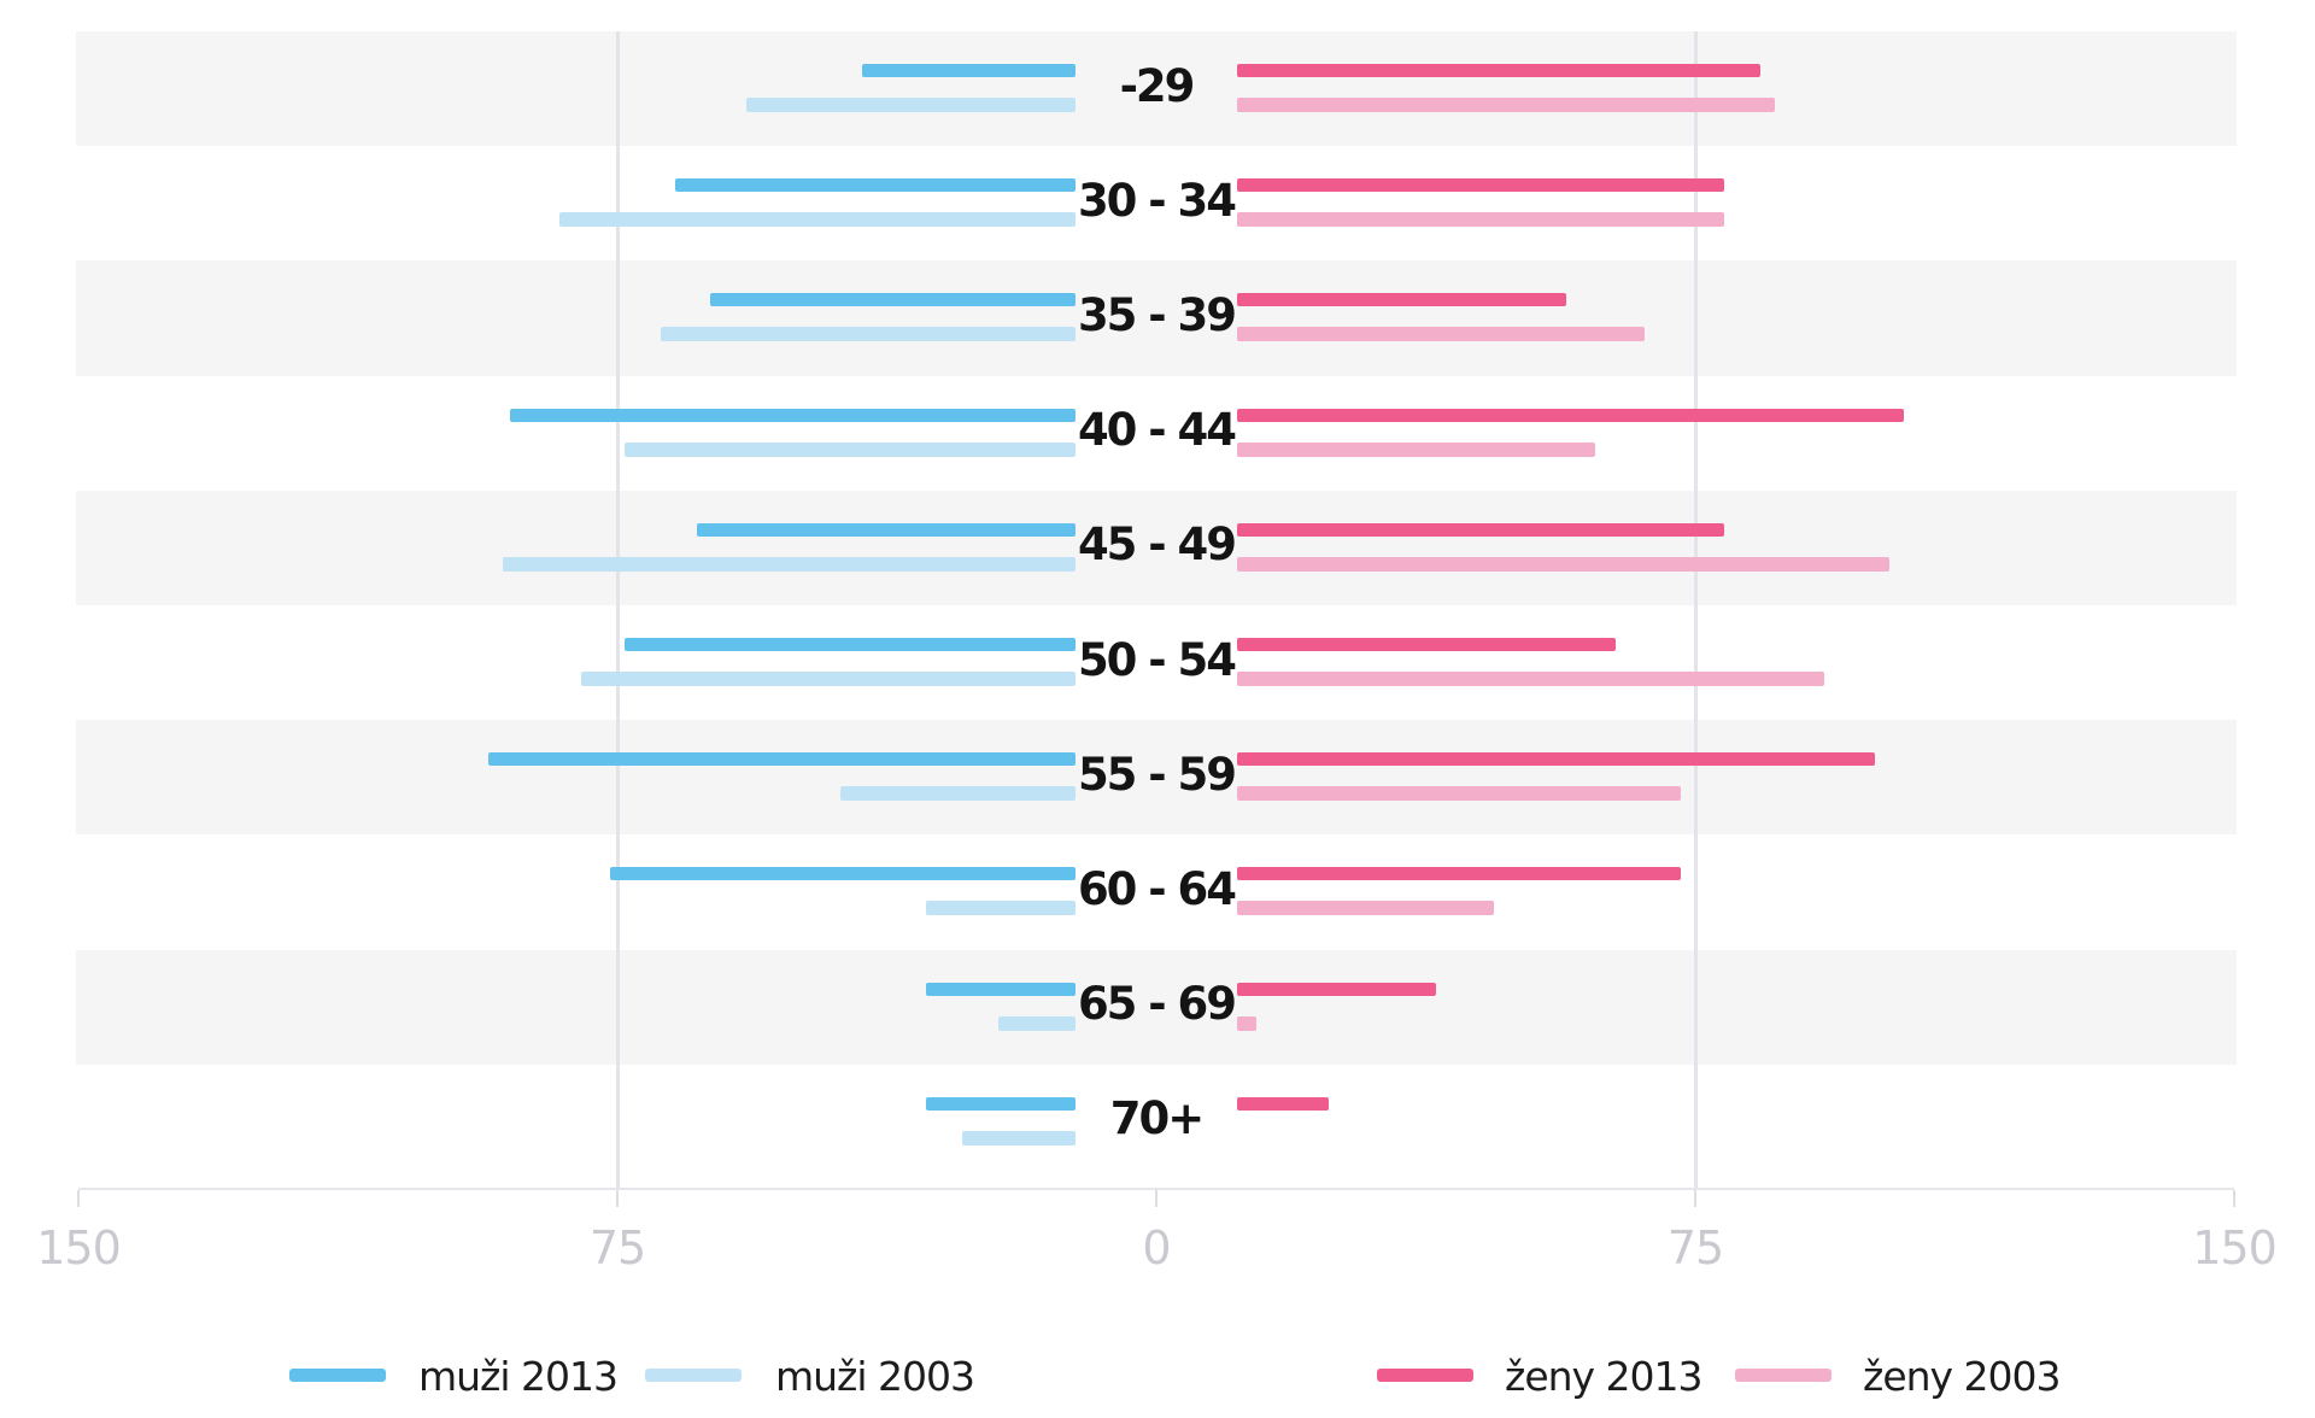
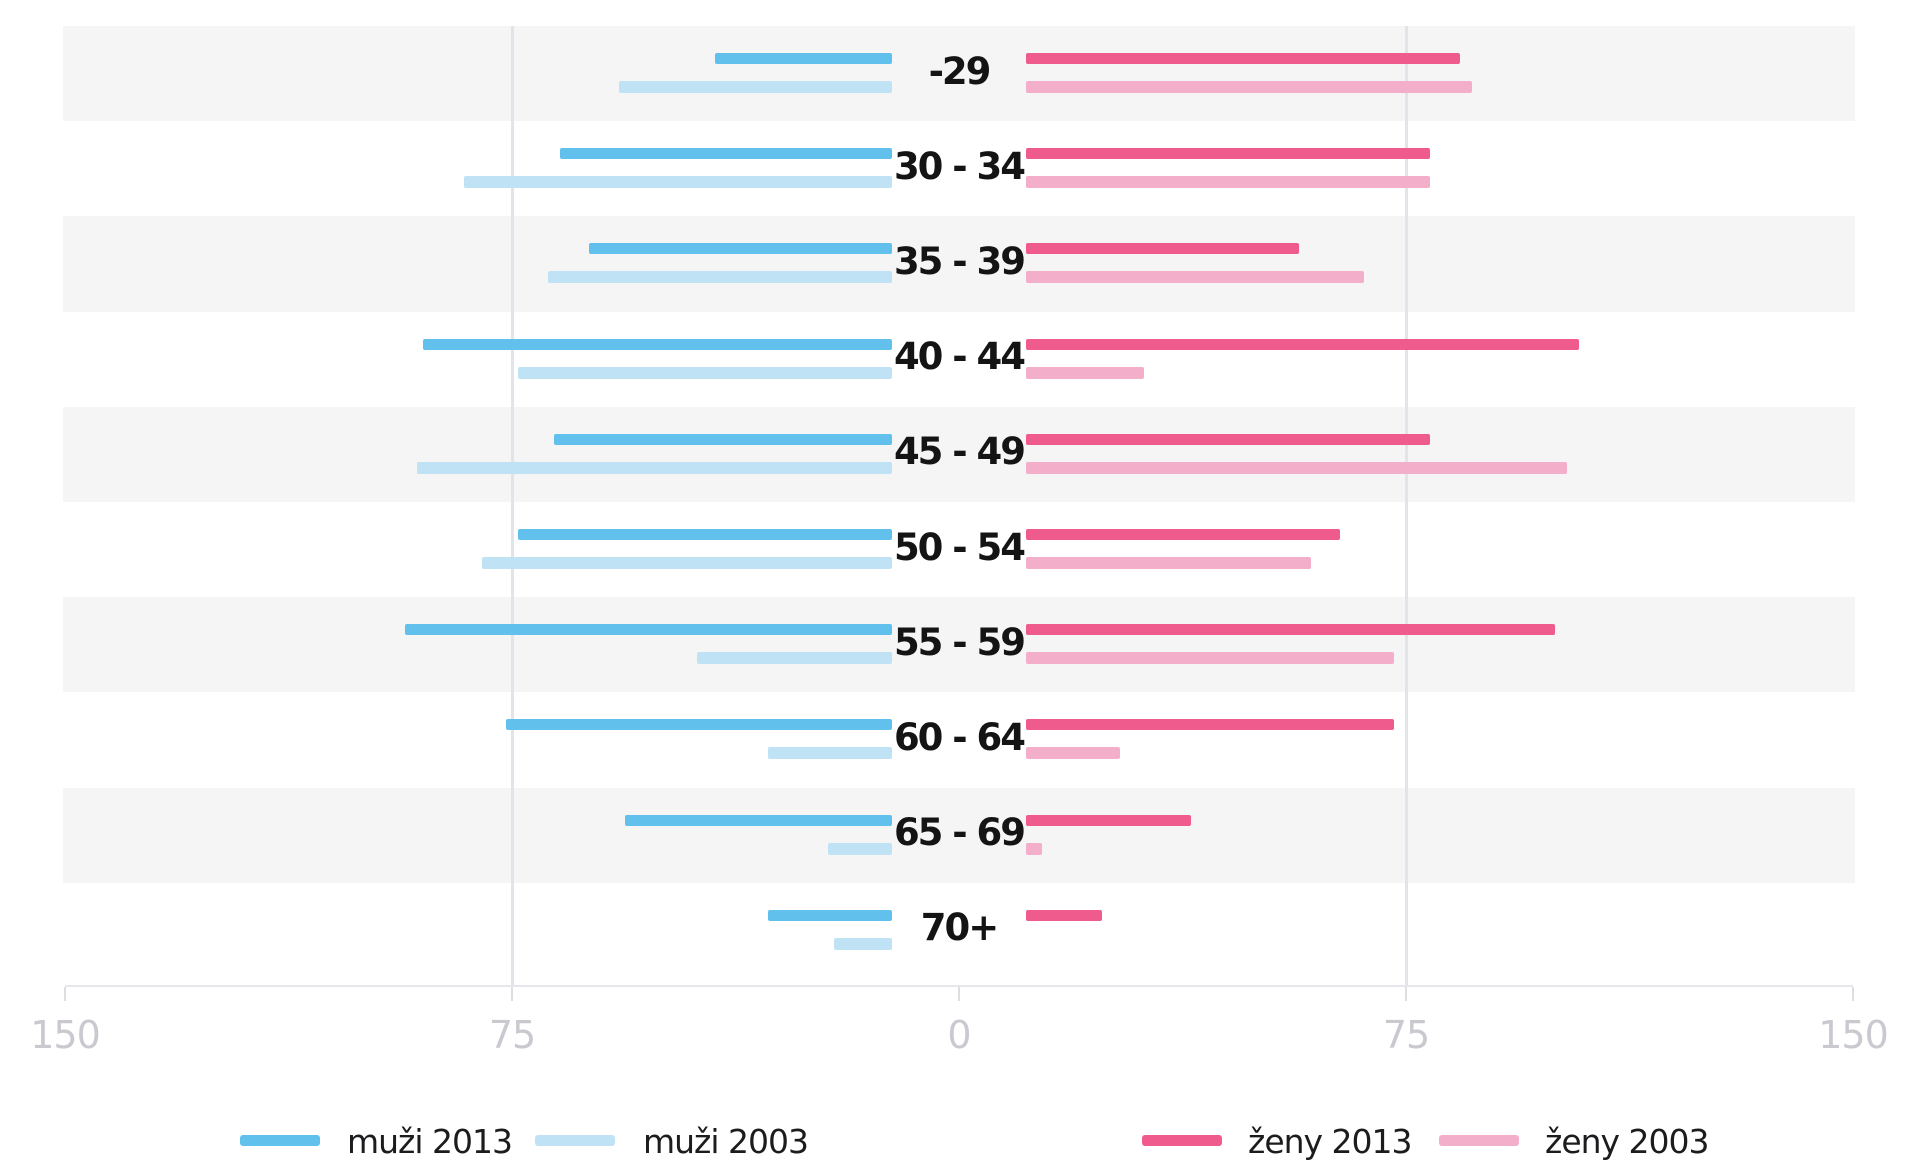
ženy 2003/40 - 44: 61 -> 31
muži 2013/45 - 49: 64 -> 68
ženy 2003/50 - 54: 93 -> 59
ženy 2003/60 - 64: 47 -> 27
muži 2013/65 - 69: 32 -> 56
muži 2003/70+: 27 -> 21
